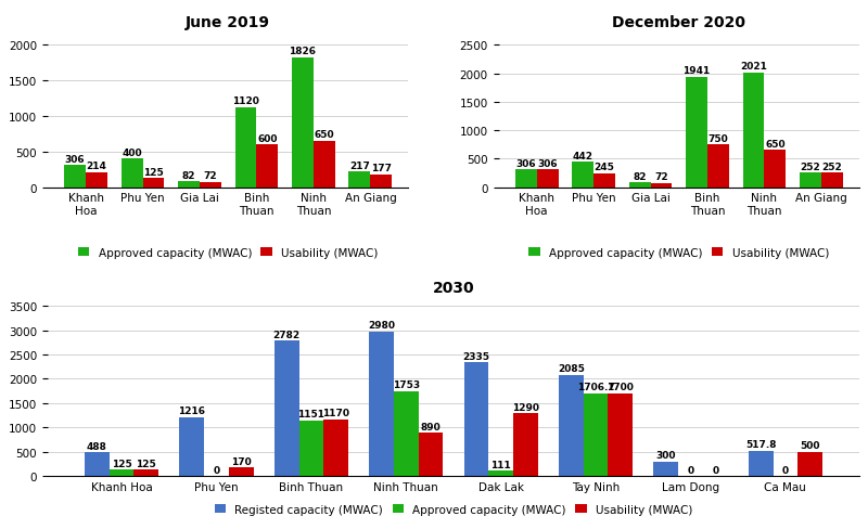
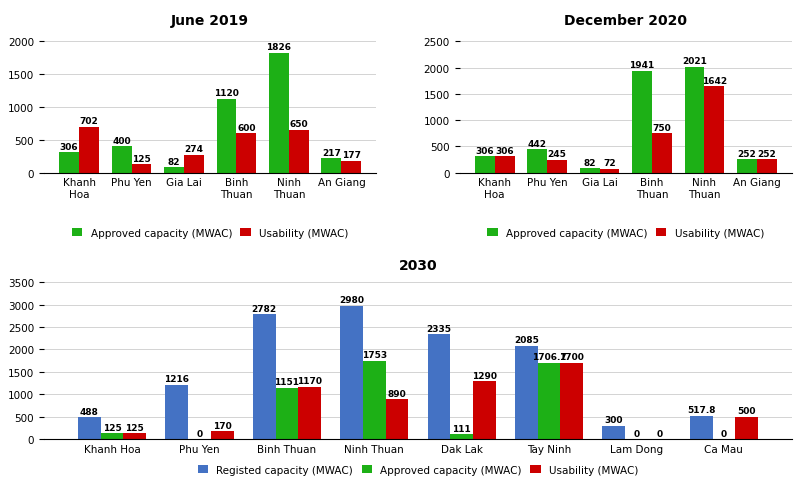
June 2019/Usability (MWAC)/Khanh Hoa: 214 -> 702
June 2019/Usability (MWAC)/Gia Lai: 72 -> 274
December 2020/Usability (MWAC)/Ninh Thuan: 650 -> 1642
